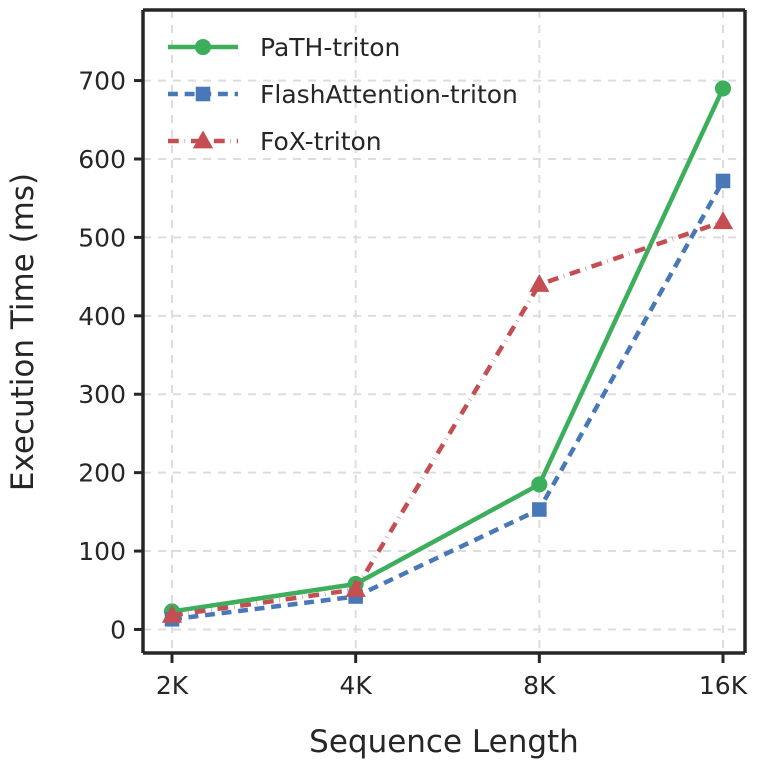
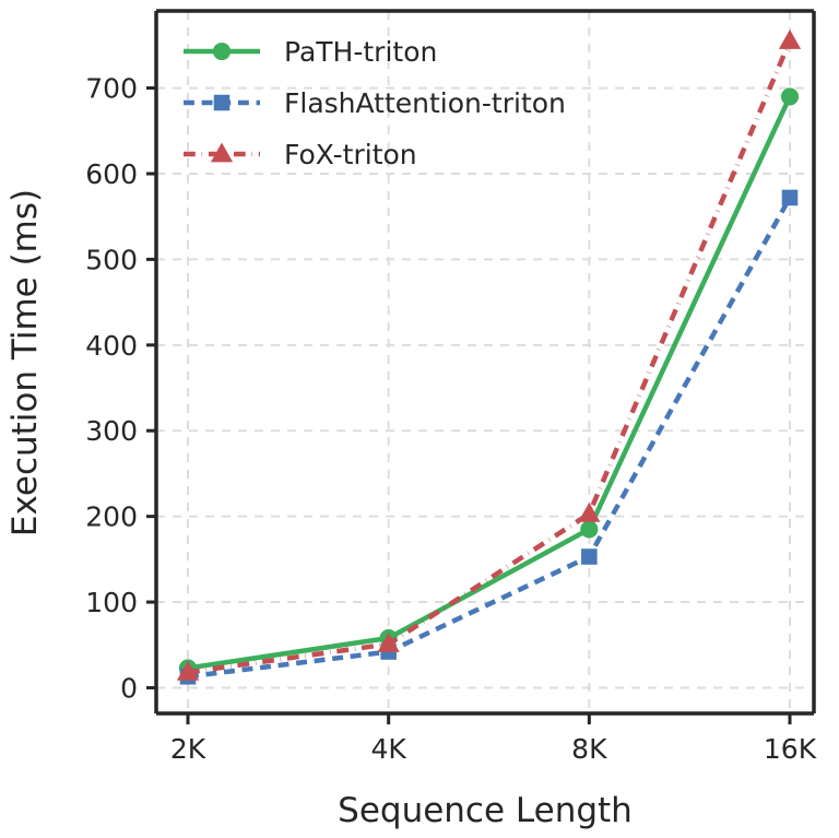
FoX-triton/8K: 440 -> 200
FoX-triton/16K: 520 -> 760
